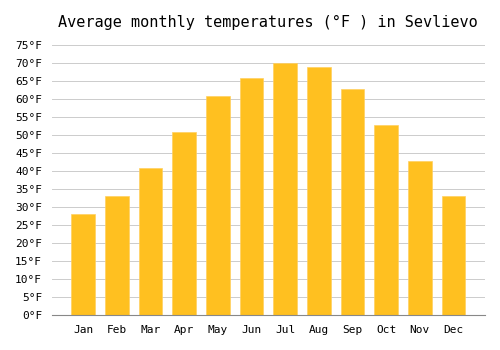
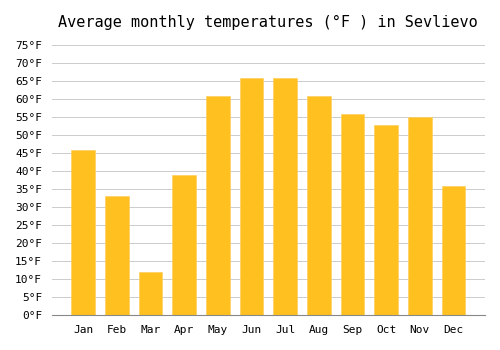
Jan: 28°F -> 46°F
Mar: 41°F -> 12°F
Apr: 51°F -> 39°F
Jul: 70°F -> 66°F
Aug: 69°F -> 61°F
Sep: 63°F -> 56°F
Nov: 43°F -> 55°F
Dec: 33°F -> 36°F
